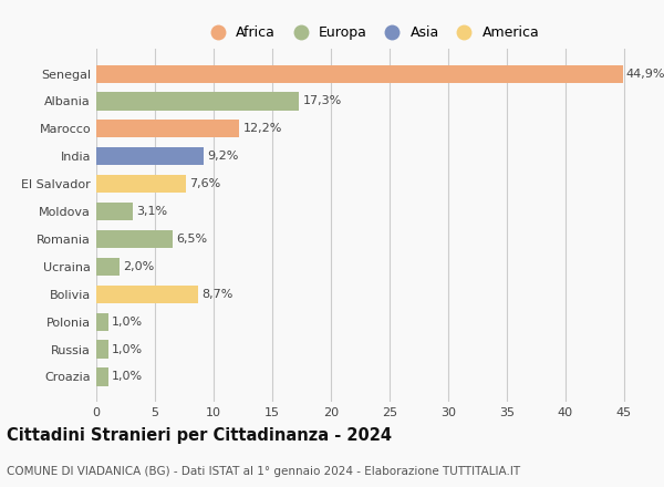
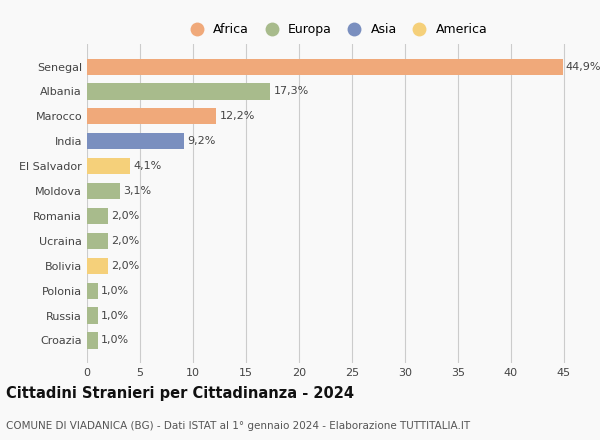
El Salvador: 7,6% -> 4,1%
Romania: 6,5% -> 2,0%
Bolivia: 8,7% -> 2,0%
